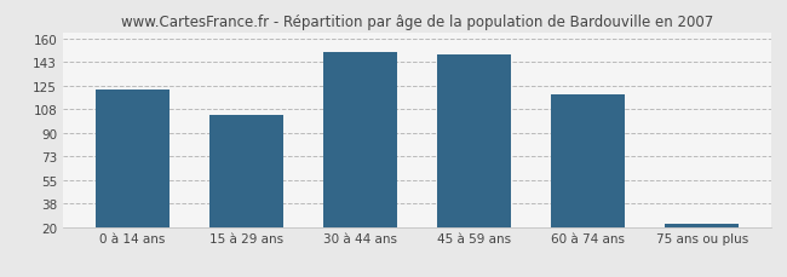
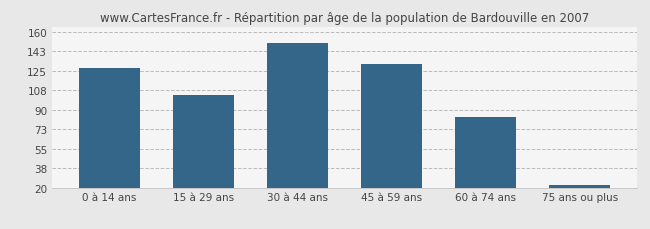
0 à 14 ans: 122 -> 128
45 à 59 ans: 148 -> 131
60 à 74 ans: 119 -> 84
